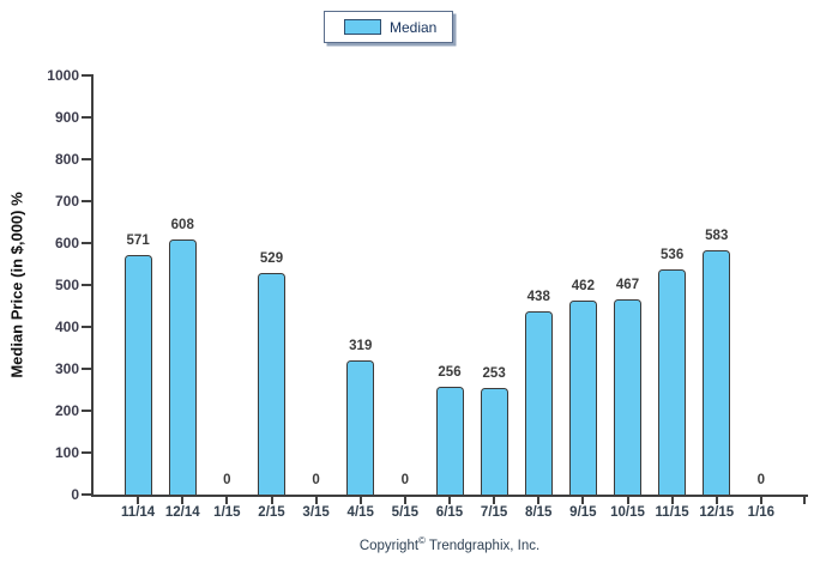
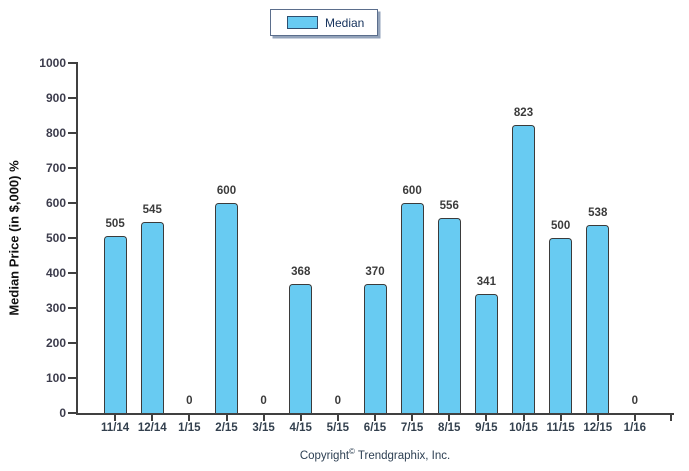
11/14: 571 -> 505
12/14: 608 -> 545
2/15: 529 -> 600
4/15: 319 -> 368
6/15: 256 -> 370
7/15: 253 -> 600
8/15: 438 -> 556
9/15: 462 -> 341
10/15: 467 -> 823
11/15: 536 -> 500
12/15: 583 -> 538
